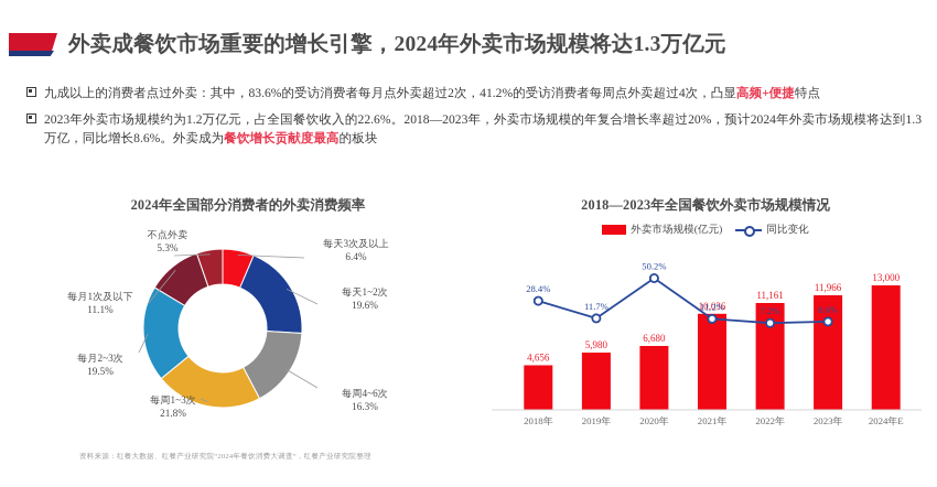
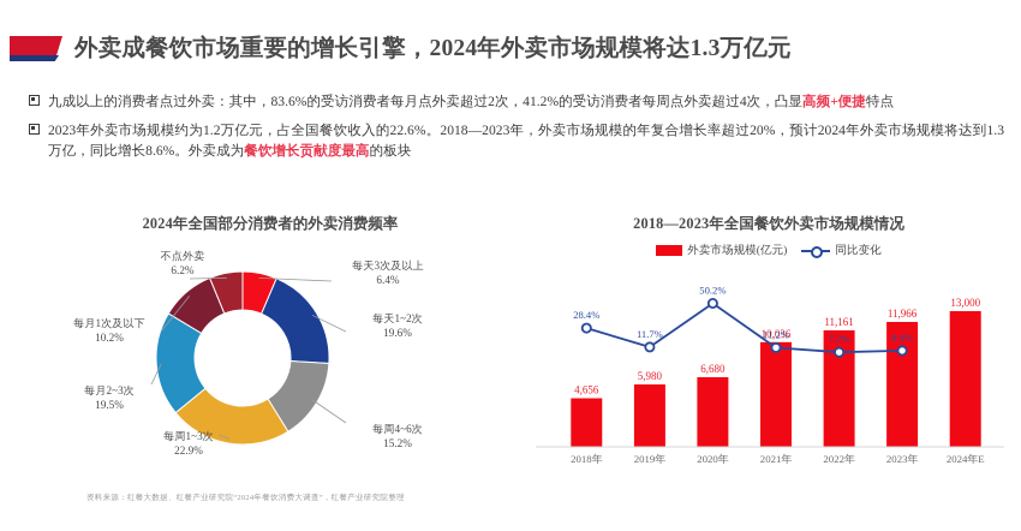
2024年全国部分消费者的外卖消费频率/每周4~6次: 16.3% -> 15.2%
2024年全国部分消费者的外卖消费频率/每周1~3次: 21.8% -> 22.9%
2024年全国部分消费者的外卖消费频率/每月1次及以下: 11.1% -> 10.2%
2024年全国部分消费者的外卖消费频率/不点外卖: 5.3% -> 6.2%
